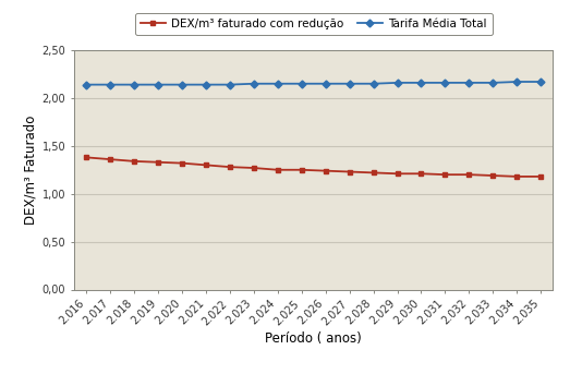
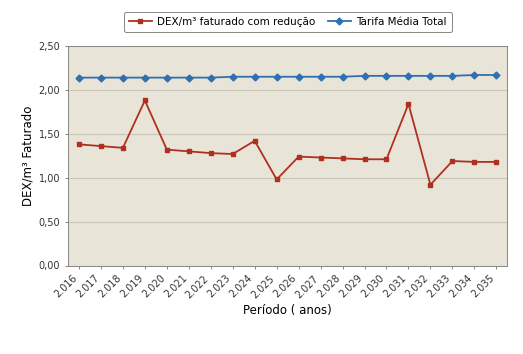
DEX/m³ faturado com redução/2.019: 1,33 -> 1,88
DEX/m³ faturado com redução/2.024: 1,25 -> 1,42
DEX/m³ faturado com redução/2.025: 1,25 -> 0,98
DEX/m³ faturado com redução/2.031: 1,20 -> 1,84
DEX/m³ faturado com redução/2.032: 1,20 -> 0,92
